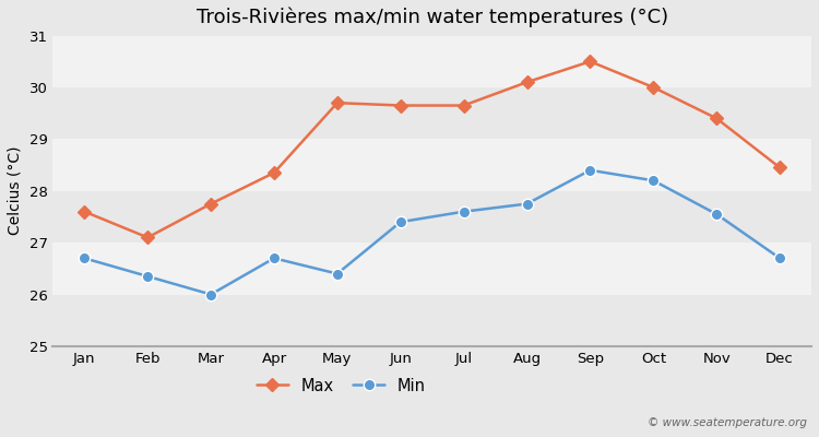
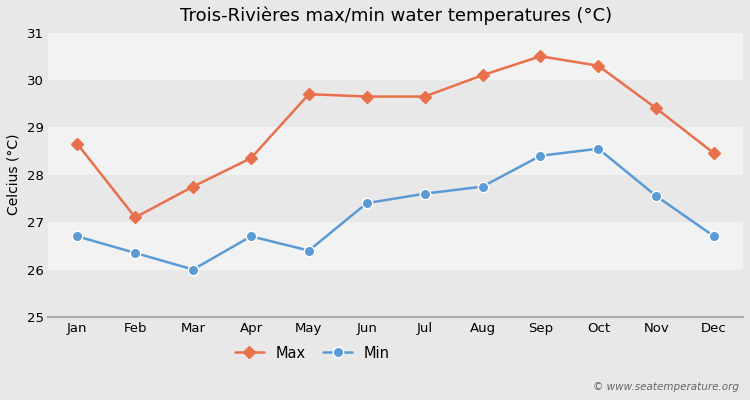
Max/Jan: 27.60 -> 28.65
Max/Oct: 30.00 -> 30.30
Min/Oct: 28.20 -> 28.55
